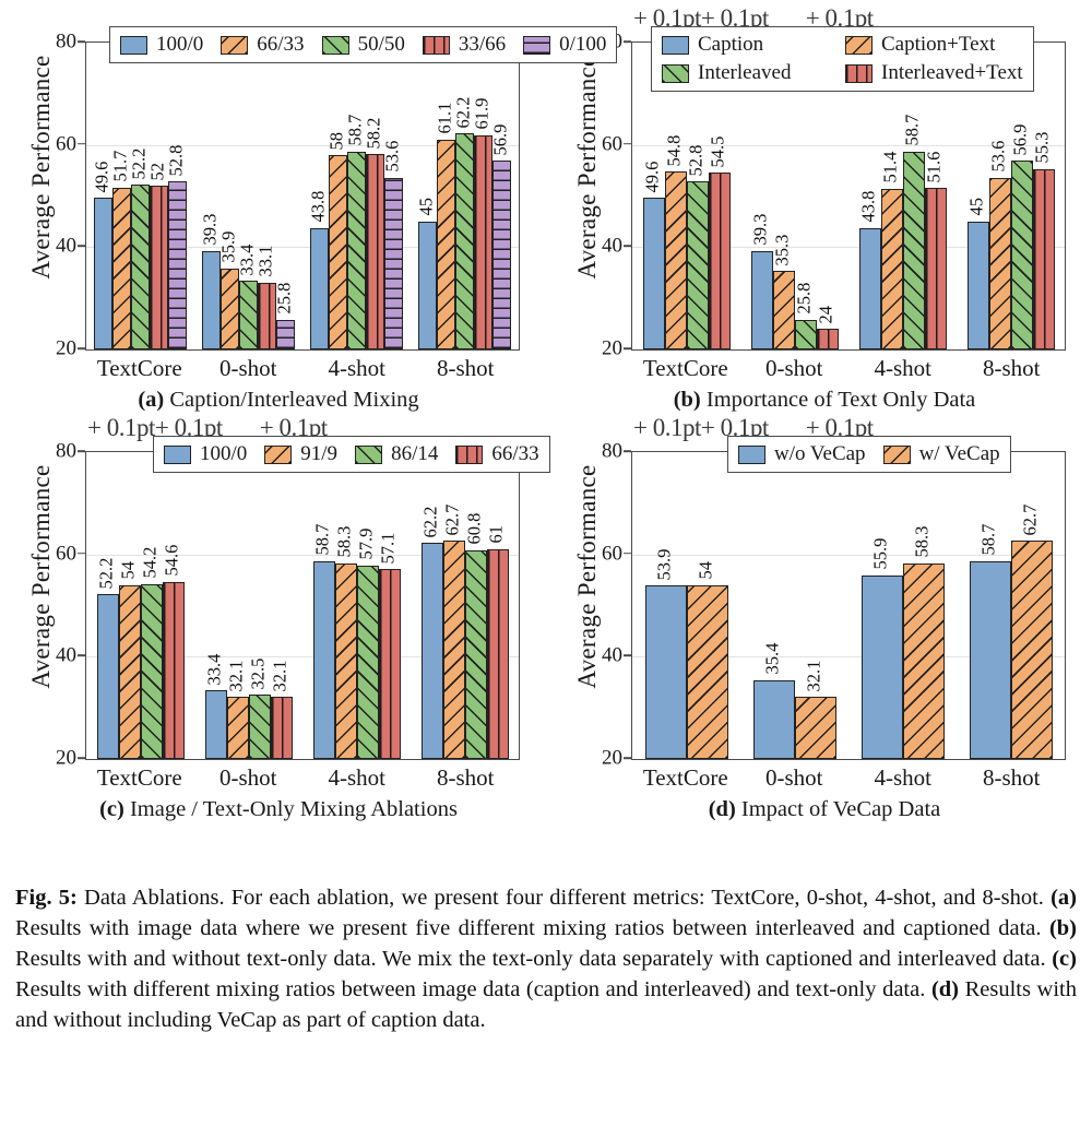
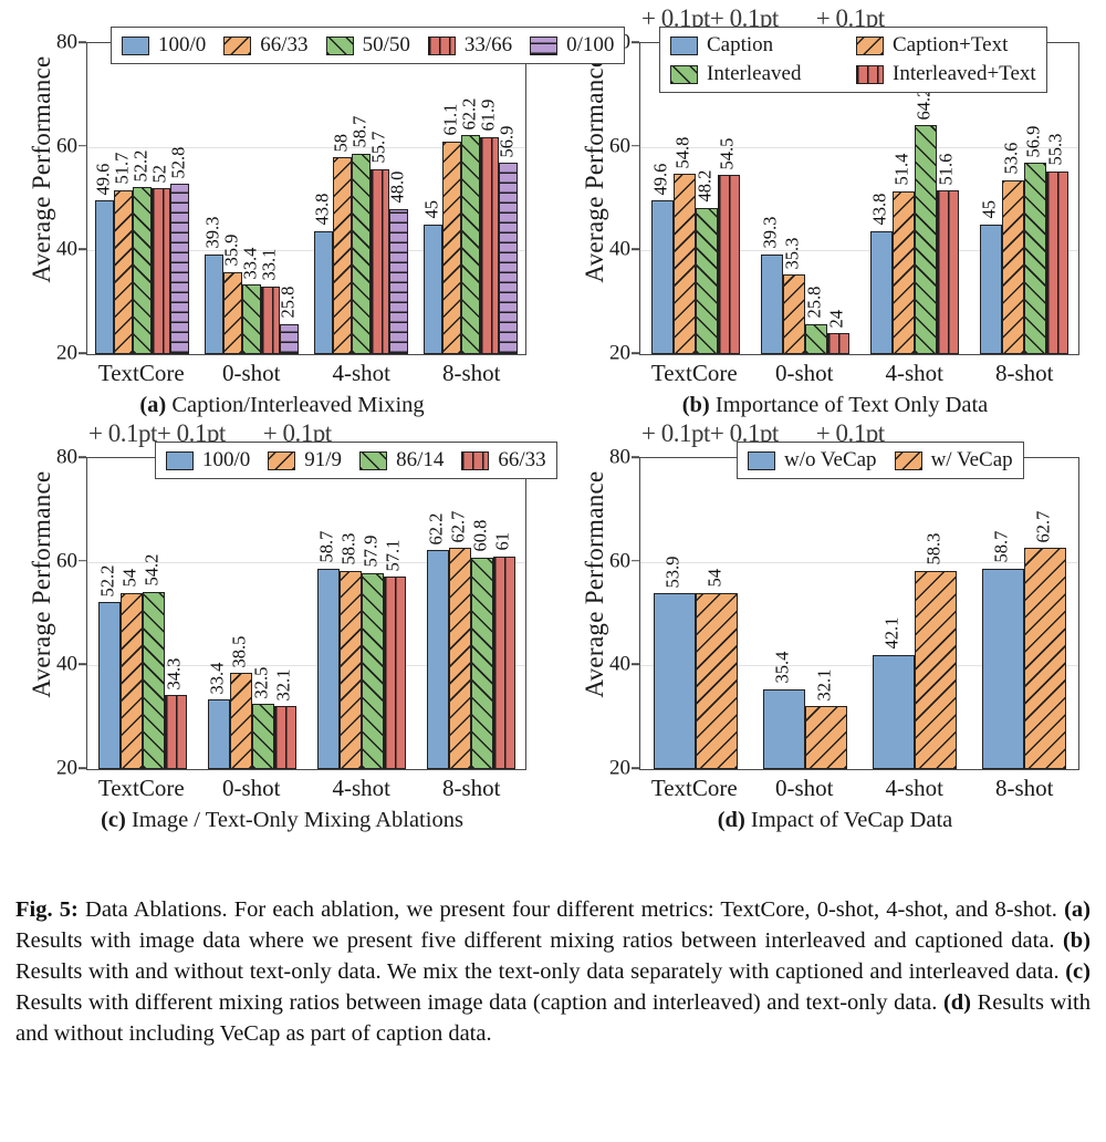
(a) Caption/Interleaved Mixing/33/66/4-shot: 58.2 -> 55.7
(a) Caption/Interleaved Mixing/0/100/4-shot: 53.6 -> 48.0
(b) Importance of Text Only Data/Interleaved/TextCore: 52.8 -> 48.2
(b) Importance of Text Only Data/Interleaved/4-shot: 58.7 -> 64.2
(c) Image / Text-Only Mixing Ablations/66/33/TextCore: 54.6 -> 34.3
(c) Image / Text-Only Mixing Ablations/91/9/0-shot: 32.1 -> 38.5
(d) Impact of VeCap Data/w/o VeCap/4-shot: 55.9 -> 42.1
